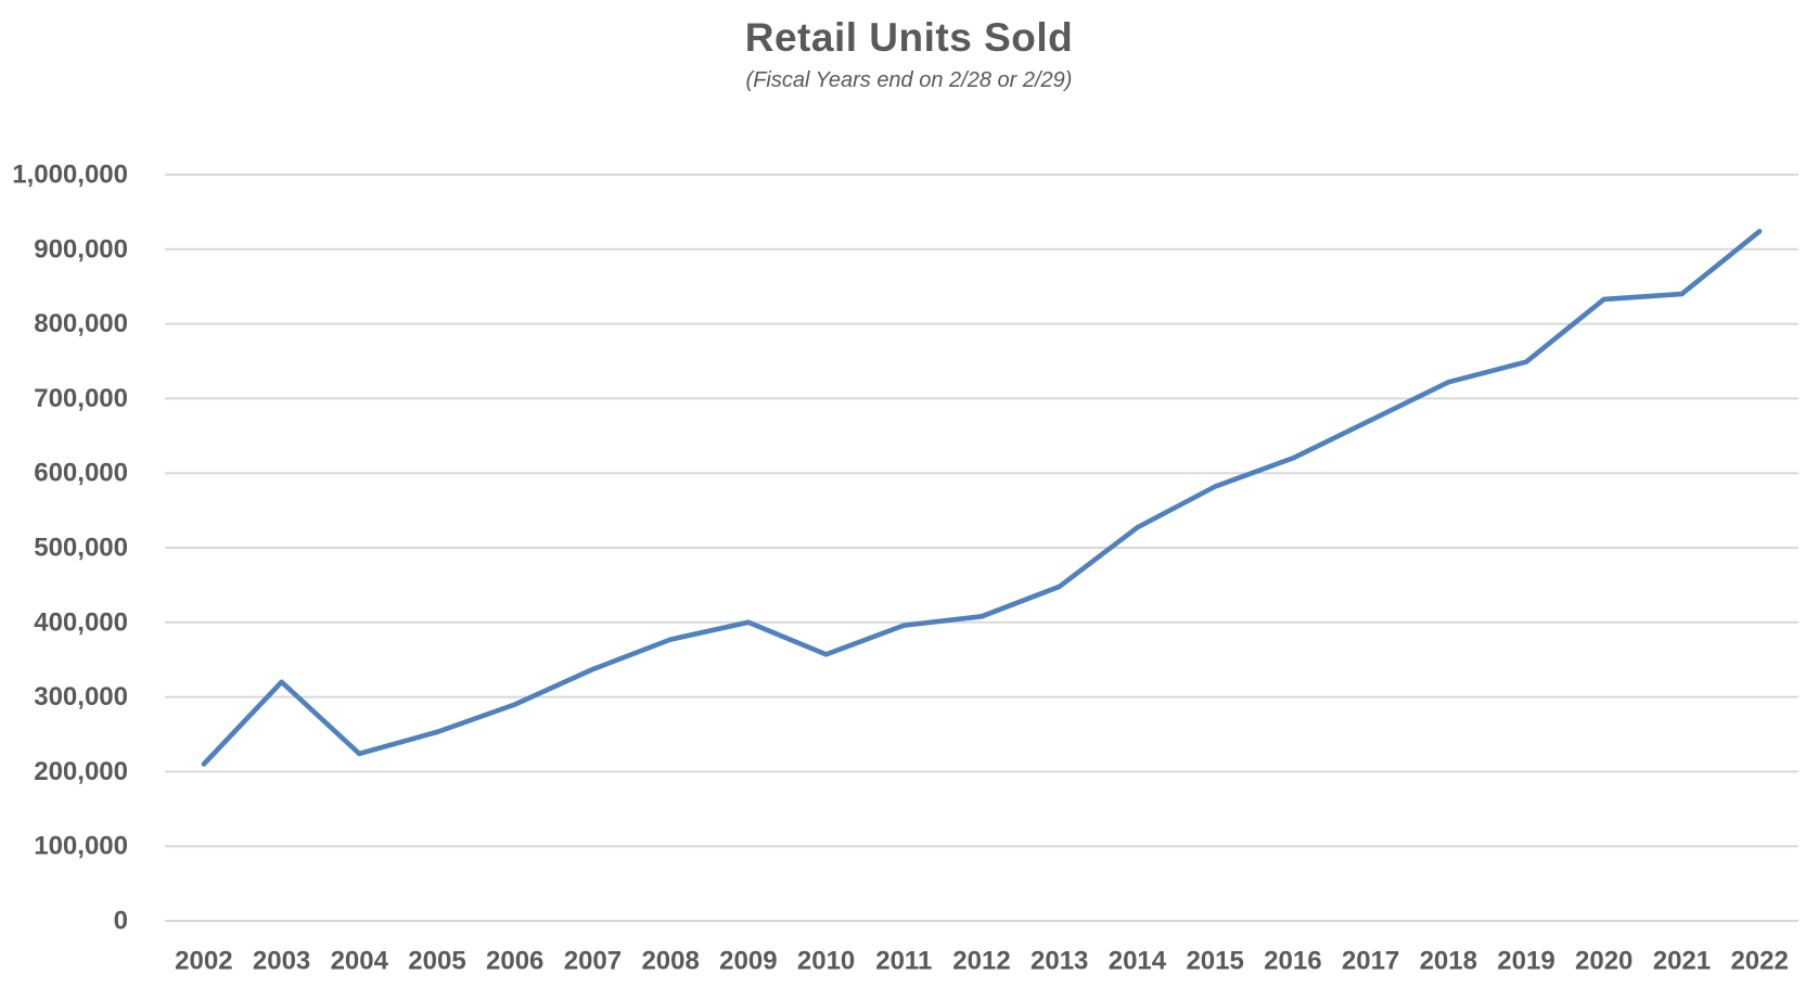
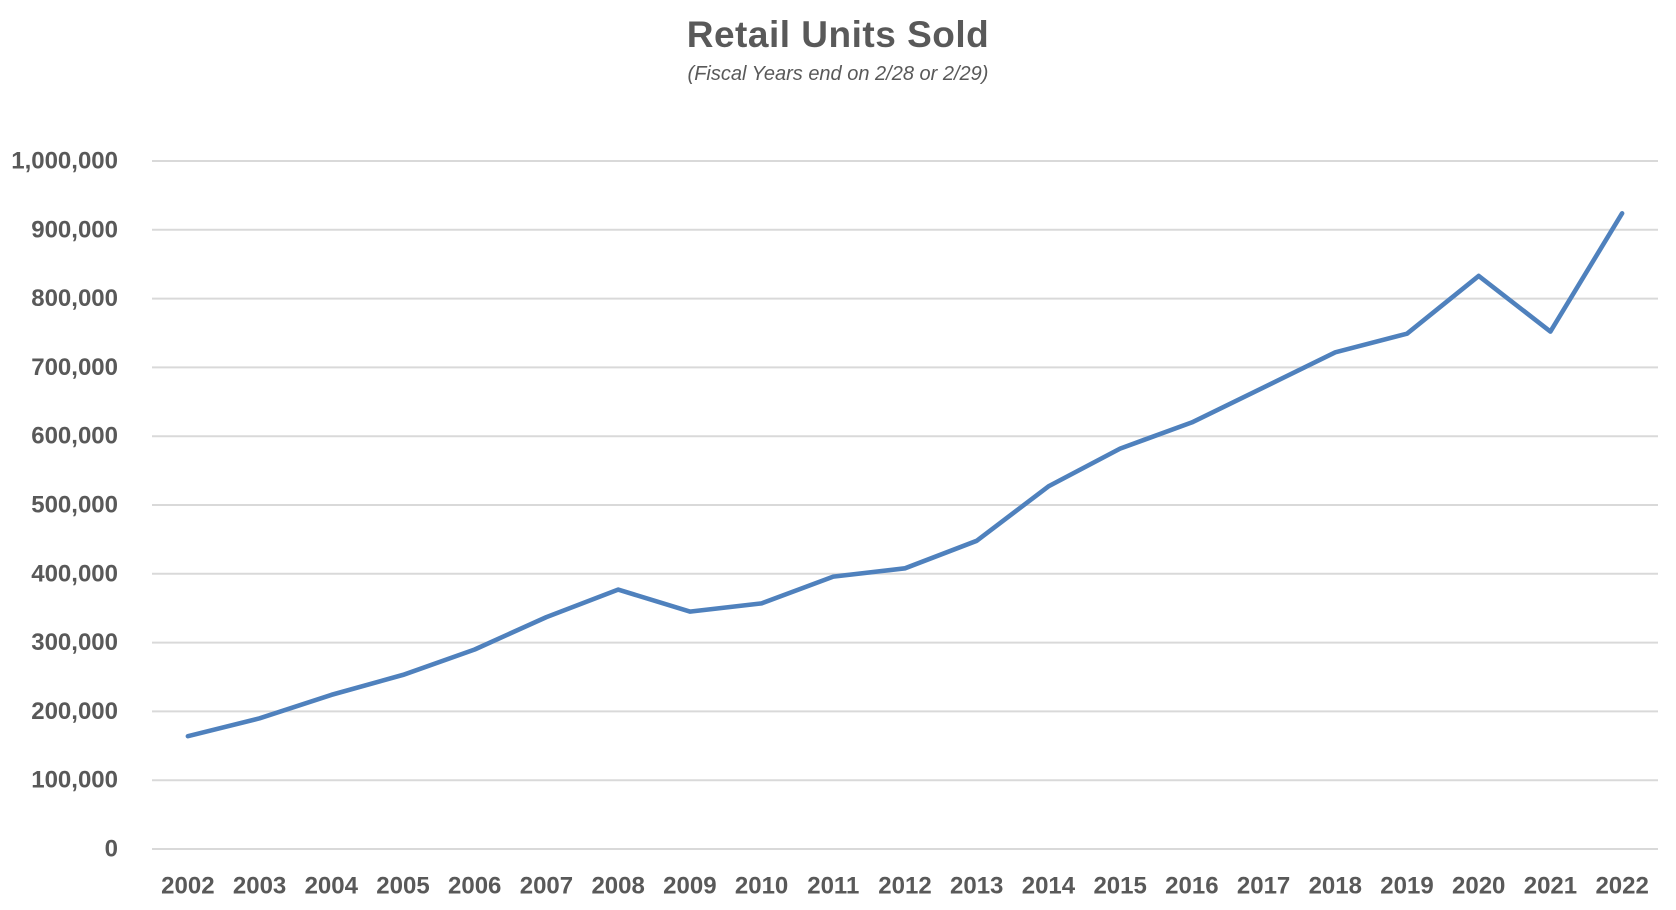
2002: 210000 -> 160000
2003: 320000 -> 190000
2009: 400000 -> 340000
2021: 840000 -> 750000
